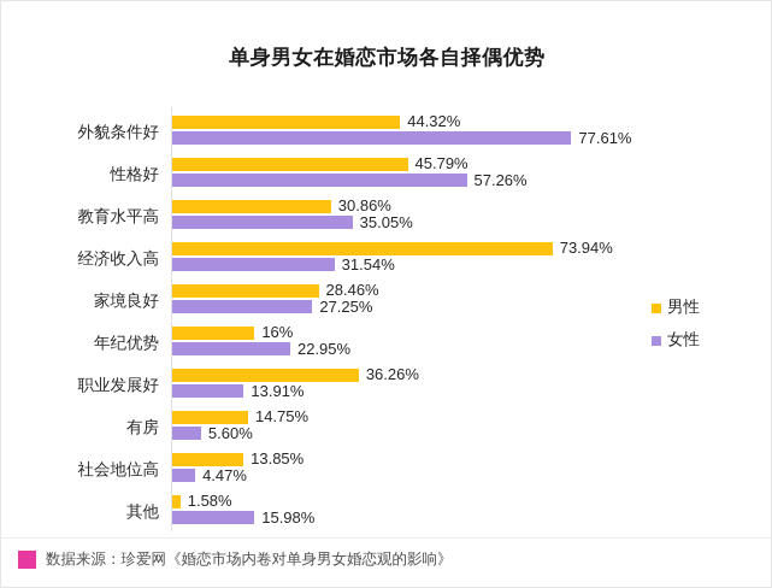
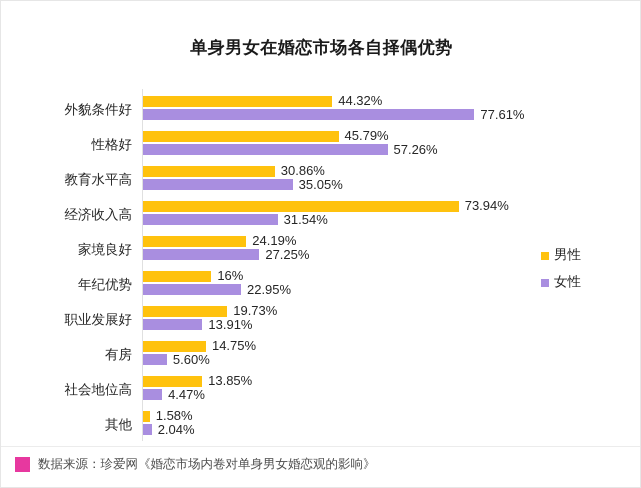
男性/家境良好: 28.46% -> 24.19%
男性/职业发展好: 36.26% -> 19.73%
女性/其他: 15.98% -> 2.04%
